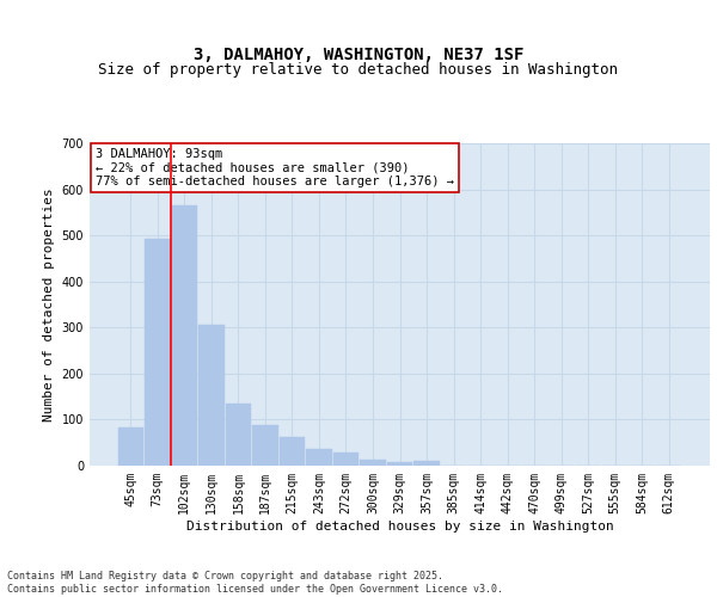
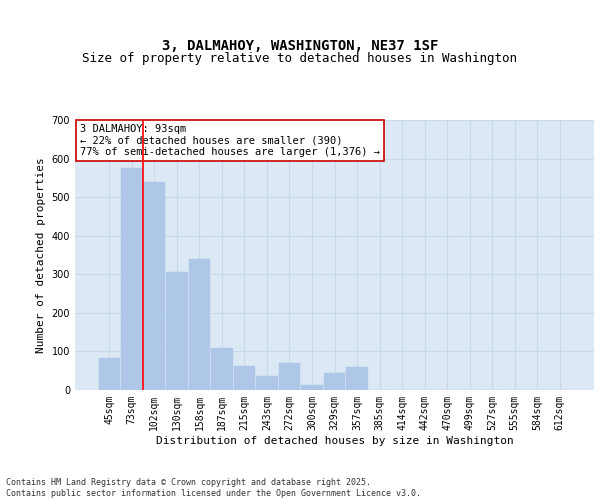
73sqm: 493 -> 575
102sqm: 565 -> 540
158sqm: 135 -> 340
187sqm: 87 -> 110
272sqm: 29 -> 70
329sqm: 7 -> 45
357sqm: 10 -> 60
